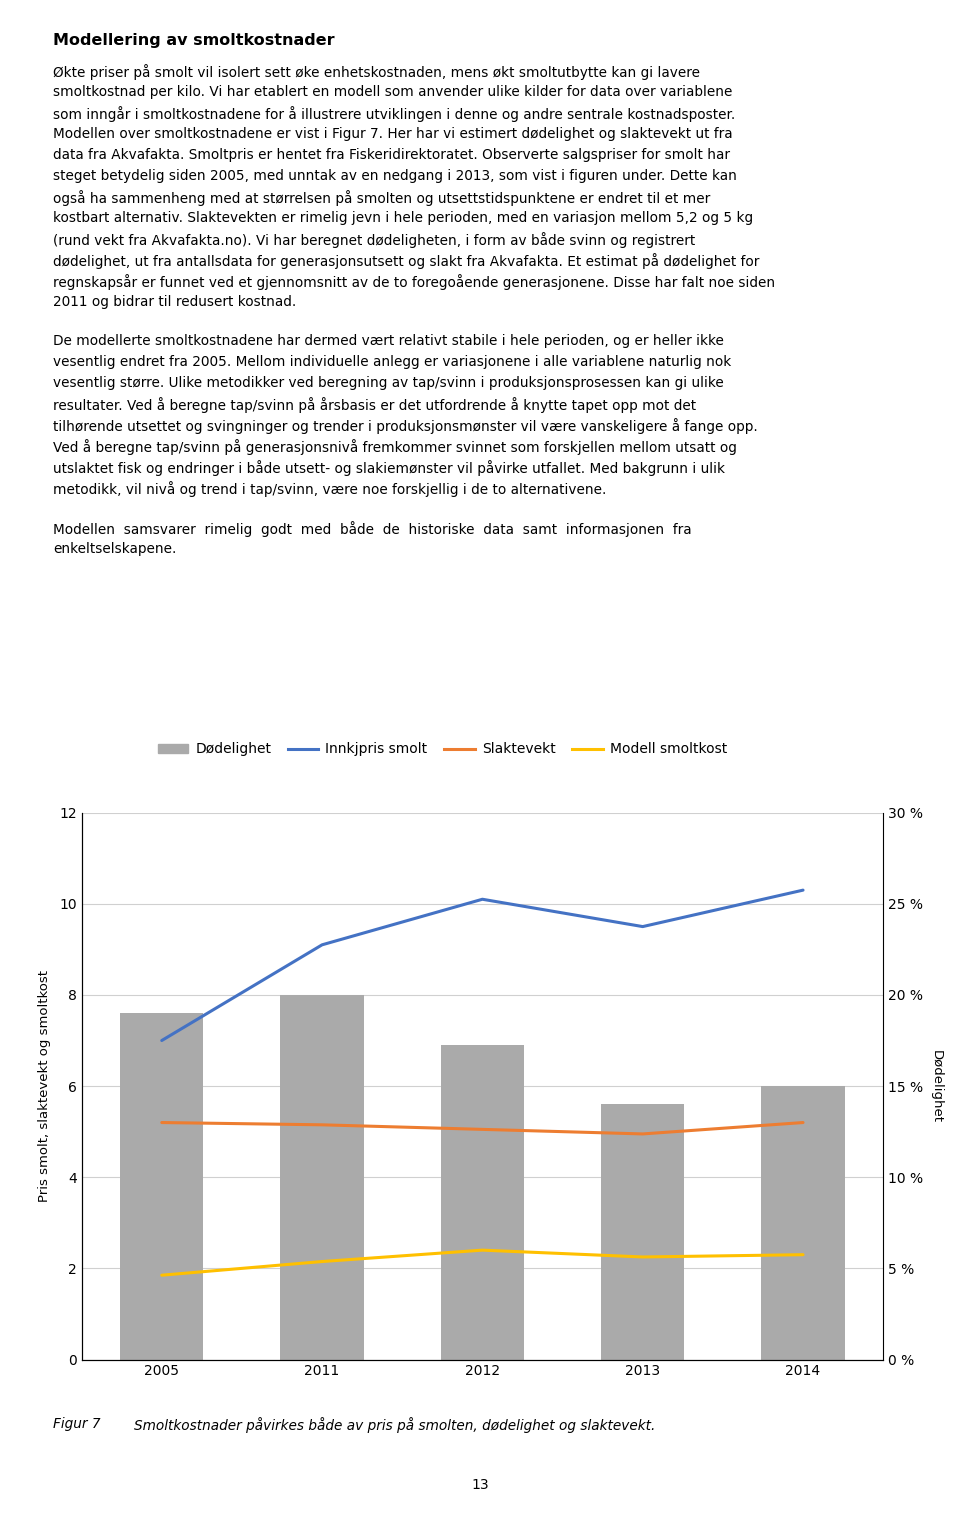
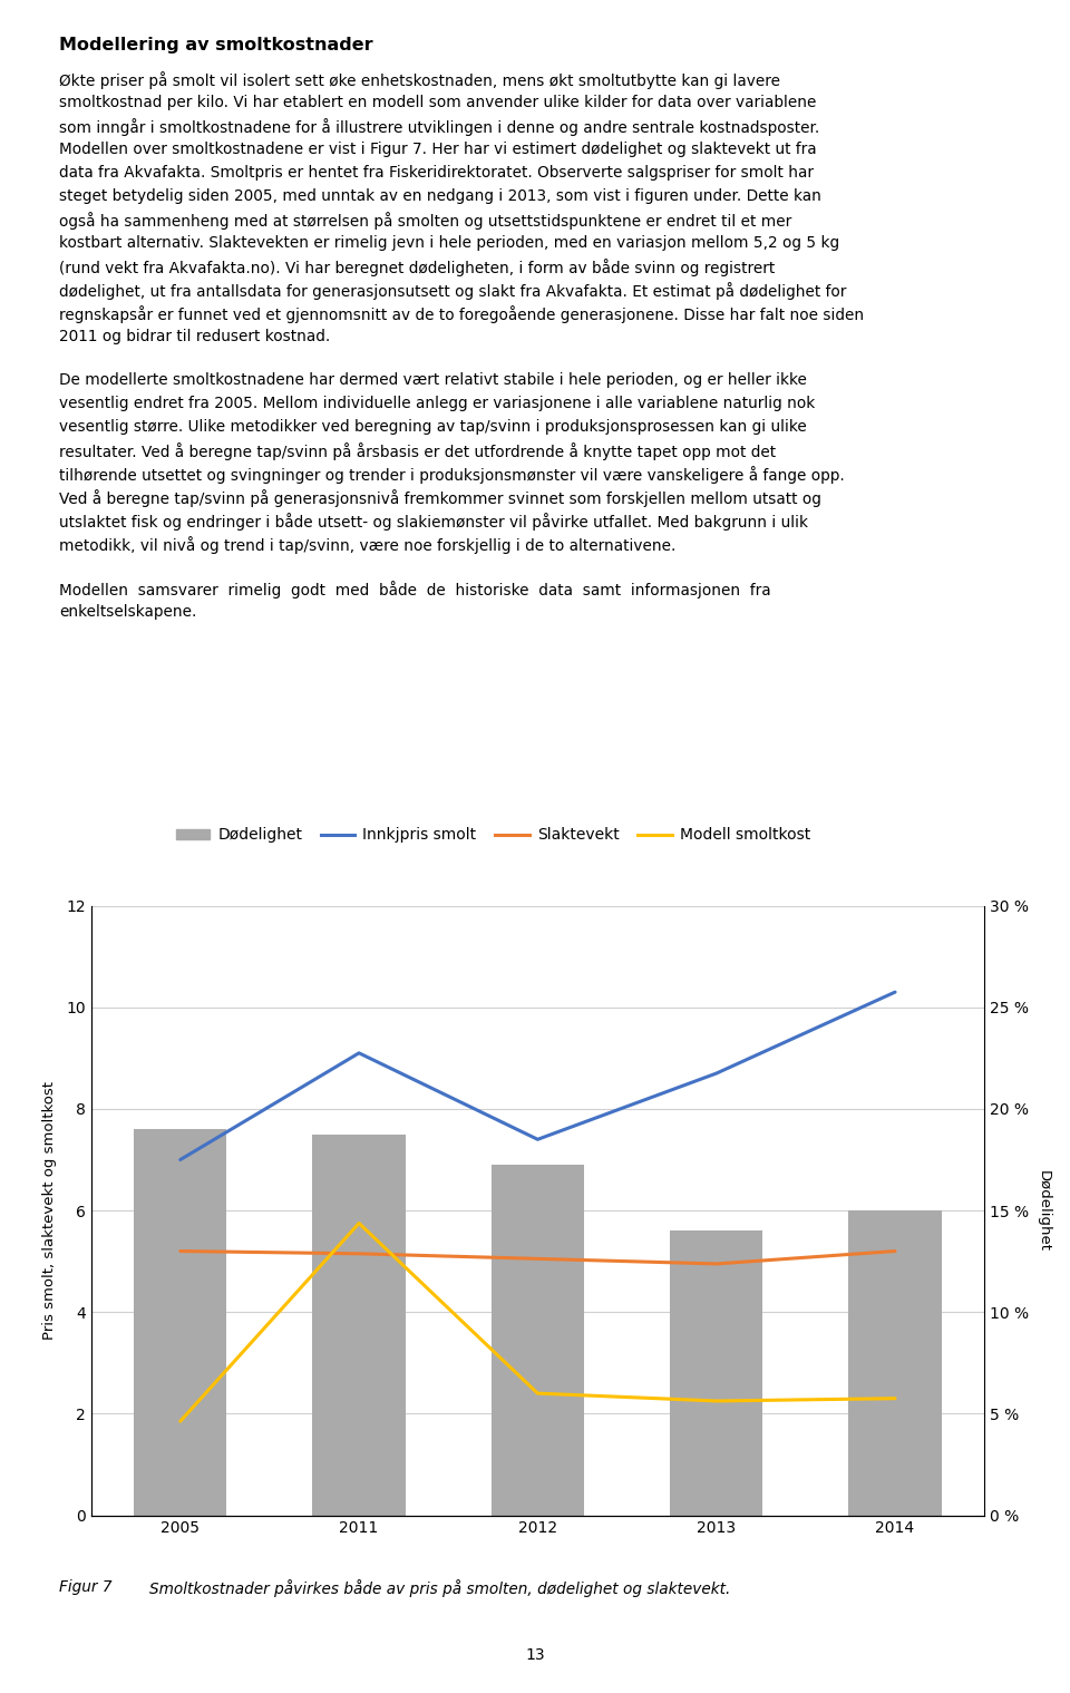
Dødelighet/2011: 8.0 -> 7.5
Modell smoltkost/2011: 2.15 -> 5.75
Innkjpris smolt/2012: 10.1 -> 7.4
Innkjpris smolt/2013: 9.5 -> 8.7
